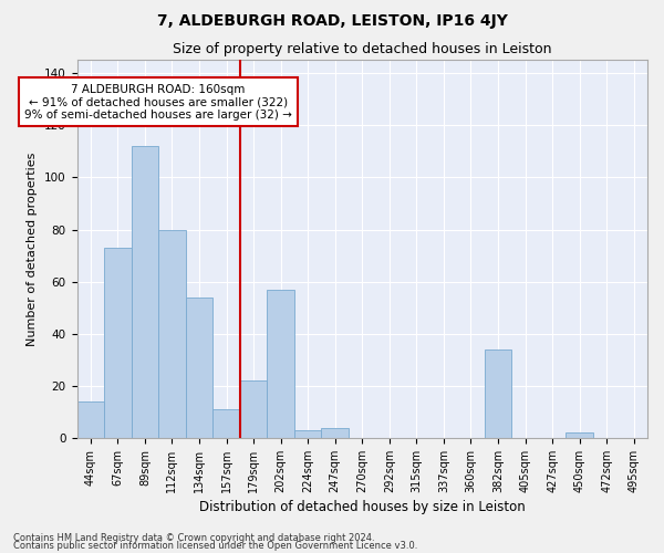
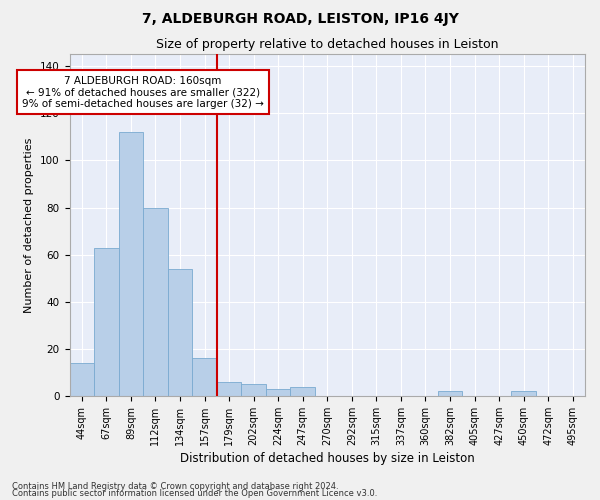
67sqm: 73 -> 63
157sqm: 11 -> 16
179sqm: 22 -> 6
202sqm: 57 -> 5
382sqm: 34 -> 2
